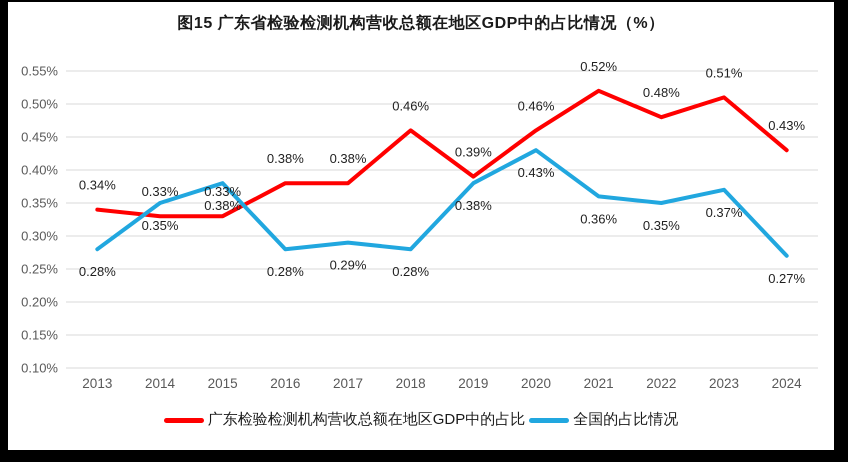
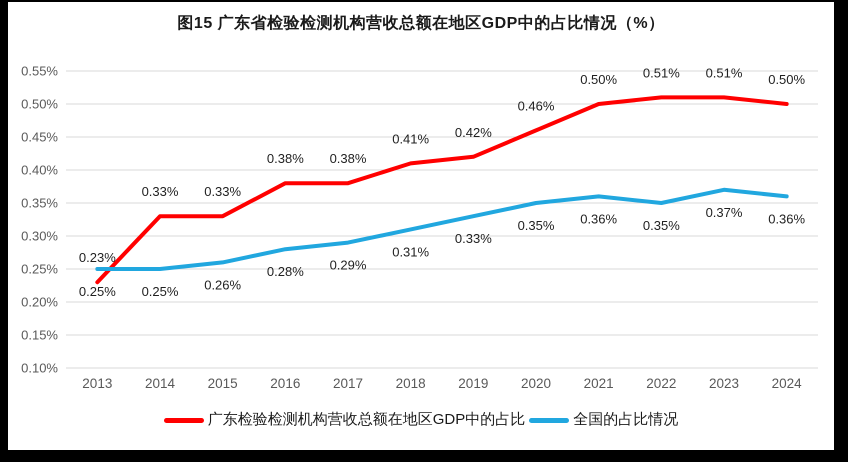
广东检验检测机构营收总额在地区GDP中的占比/2013: 0.34% -> 0.23%
全国的占比情况/2013: 0.28% -> 0.25%
全国的占比情况/2014: 0.35% -> 0.25%
全国的占比情况/2015: 0.38% -> 0.26%
广东检验检测机构营收总额在地区GDP中的占比/2018: 0.46% -> 0.41%
全国的占比情况/2018: 0.28% -> 0.31%
广东检验检测机构营收总额在地区GDP中的占比/2019: 0.39% -> 0.42%
全国的占比情况/2019: 0.38% -> 0.33%
全国的占比情况/2020: 0.43% -> 0.35%
广东检验检测机构营收总额在地区GDP中的占比/2021: 0.52% -> 0.50%
广东检验检测机构营收总额在地区GDP中的占比/2022: 0.48% -> 0.51%
广东检验检测机构营收总额在地区GDP中的占比/2024: 0.43% -> 0.50%
全国的占比情况/2024: 0.27% -> 0.36%
